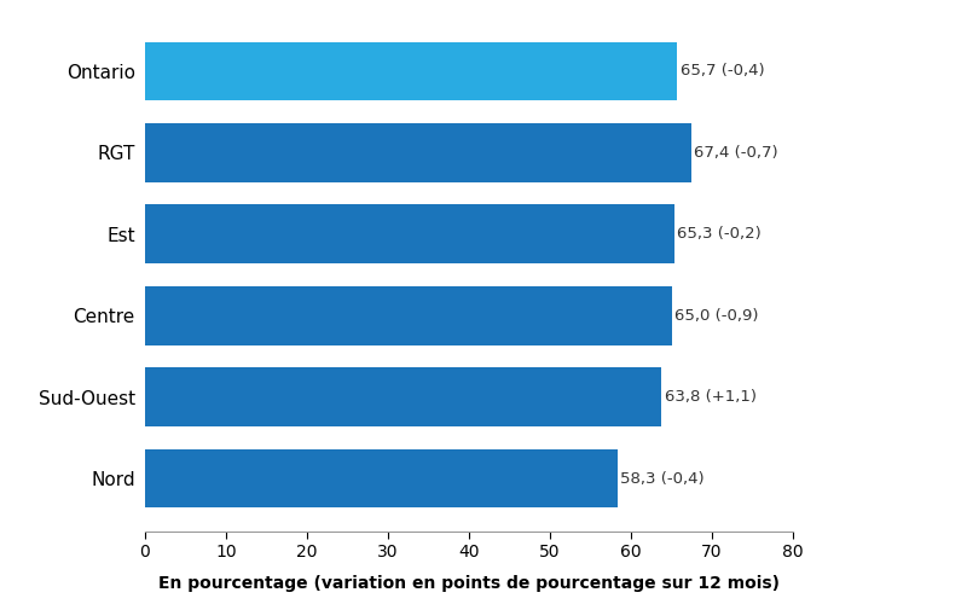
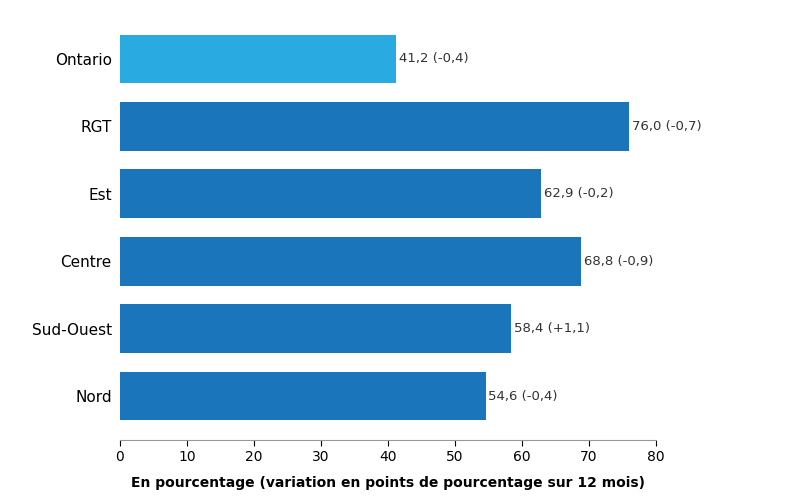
Ontario: 65,7 -> 41,2
RGT: 67,4 -> 76,0
Est: 65,3 -> 62,9
Centre: 65,0 -> 68,8
Sud-Ouest: 63,8 -> 58,4
Nord: 58,3 -> 54,6
